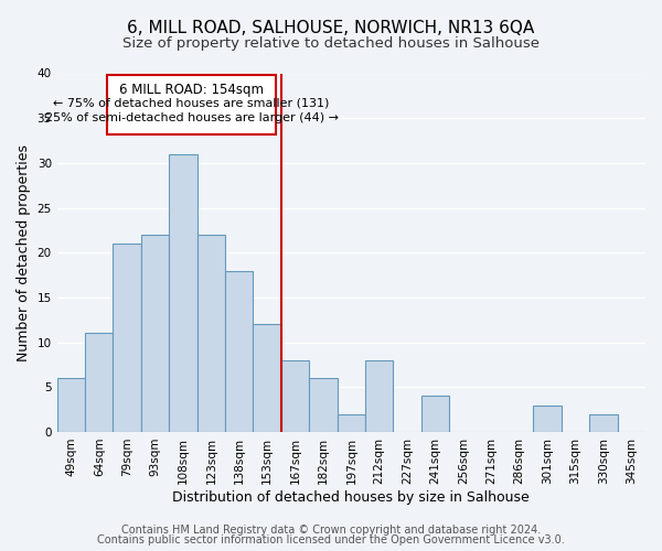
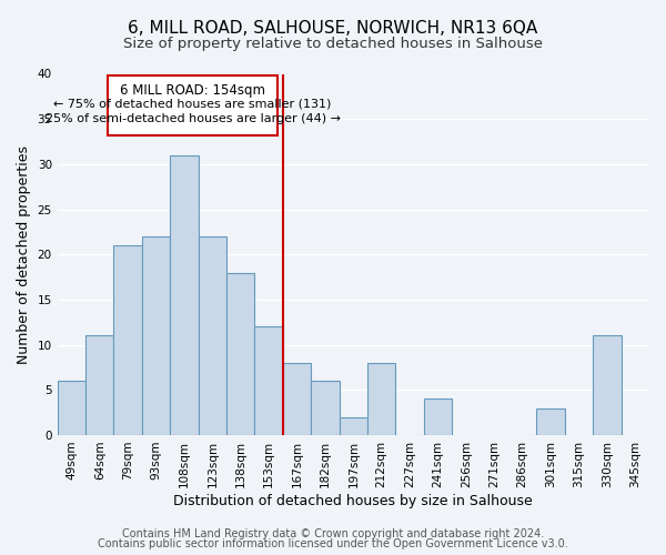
330sqm: 2 -> 11
